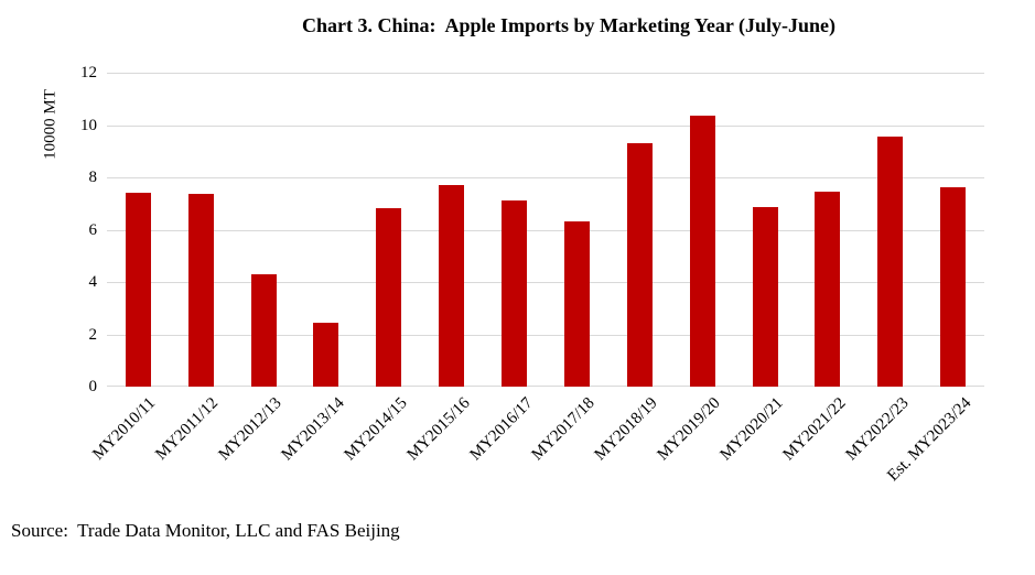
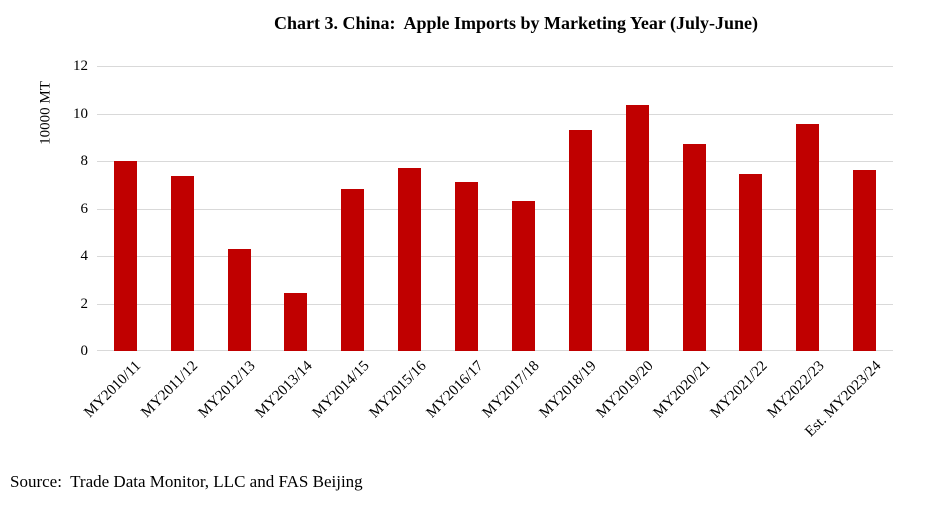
MY2010/11: 7.4 -> 8.0
MY2020/21: 6.8 -> 8.7
